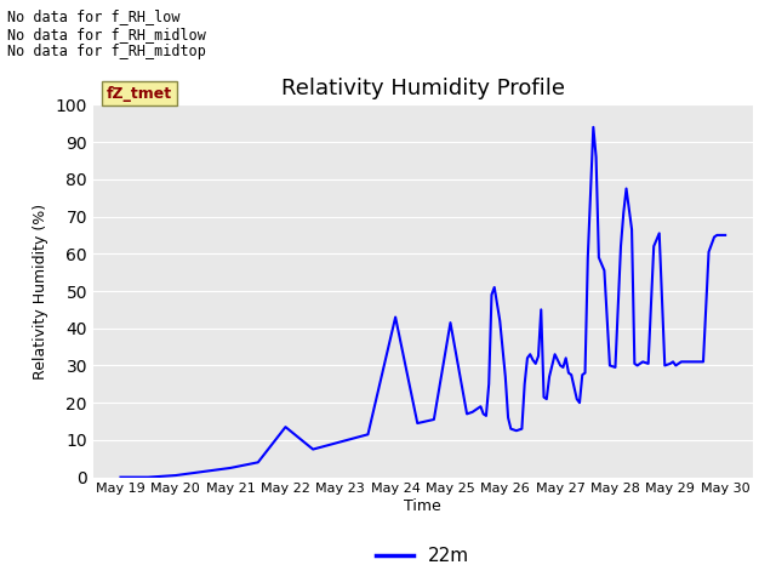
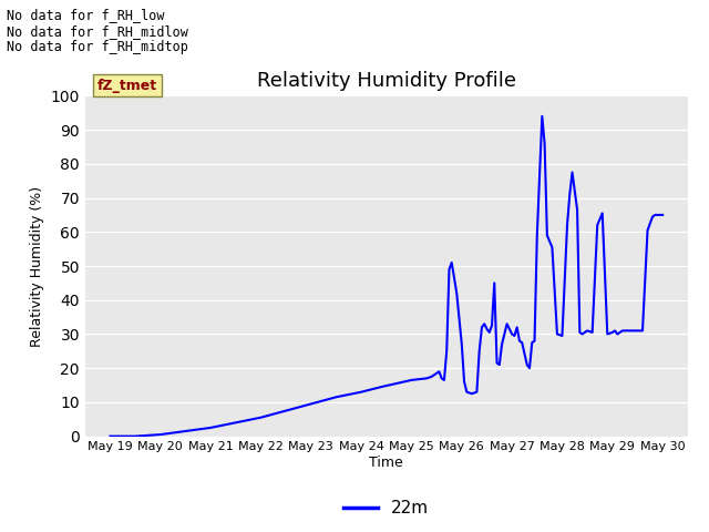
May 22: 13.5 -> 5.5
May 24: 43.0 -> 13.0
May 25: 41.5 -> 16.5
